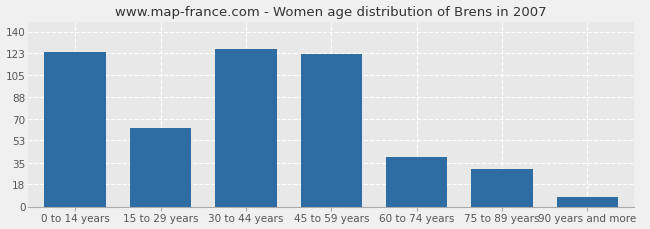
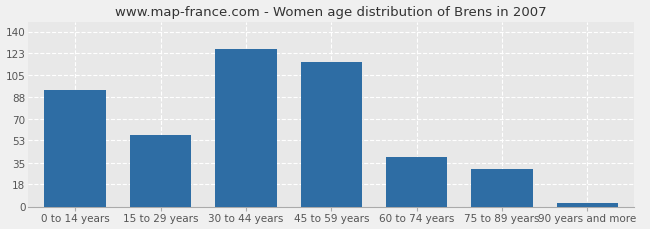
0 to 14 years: 124 -> 93
15 to 29 years: 63 -> 57
45 to 59 years: 122 -> 116
90 years and more: 8 -> 3
